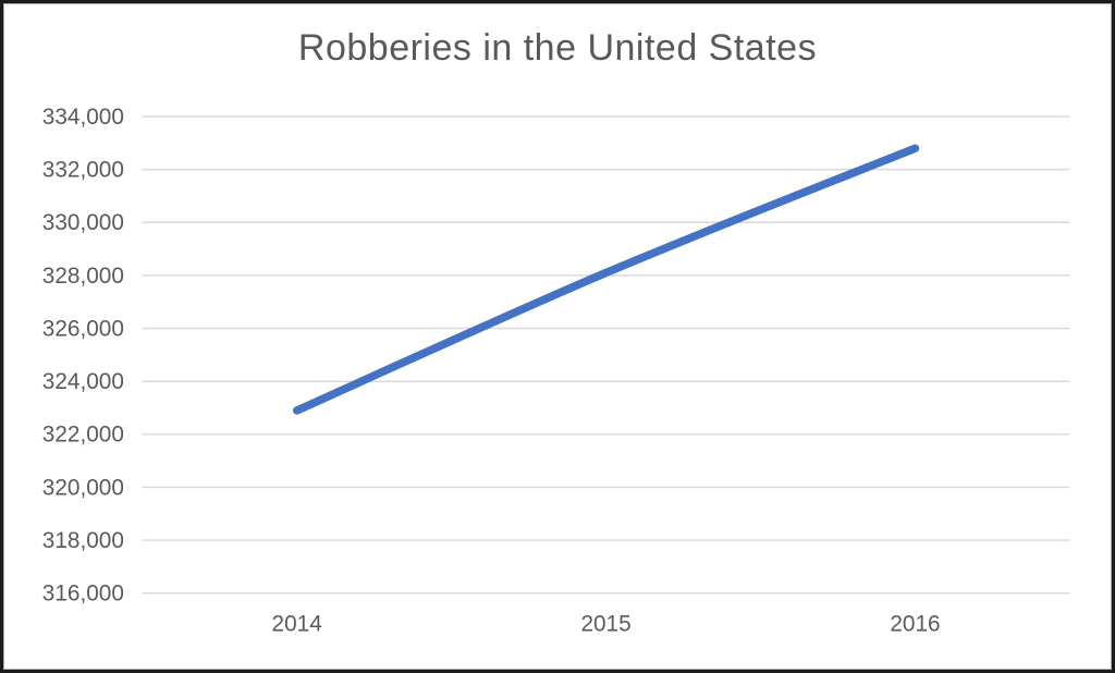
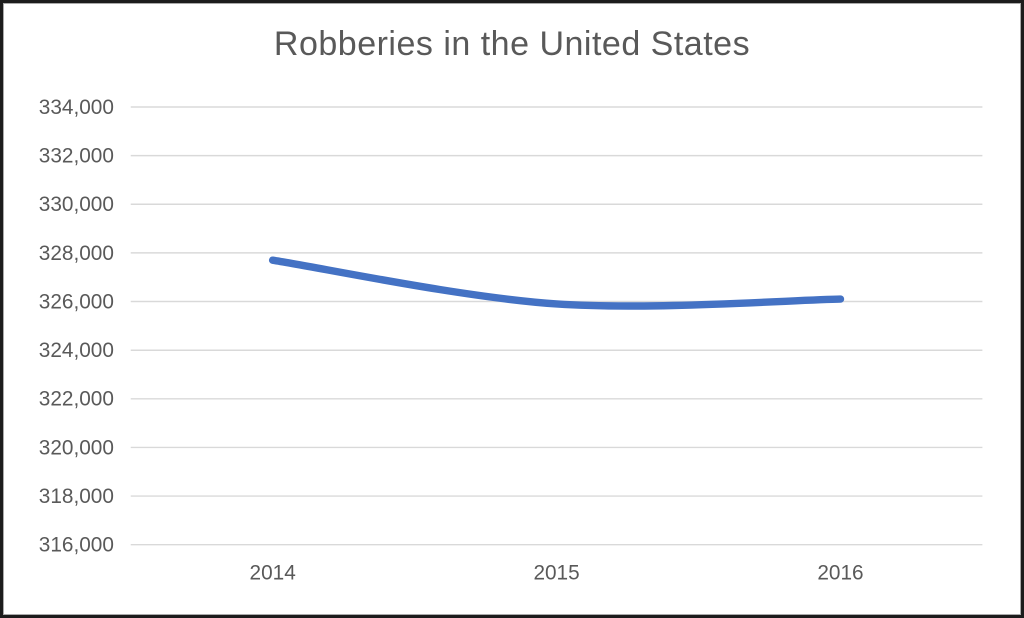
2014: 322900 -> 327700
2015: 328100 -> 325900
2016: 332800 -> 326100
